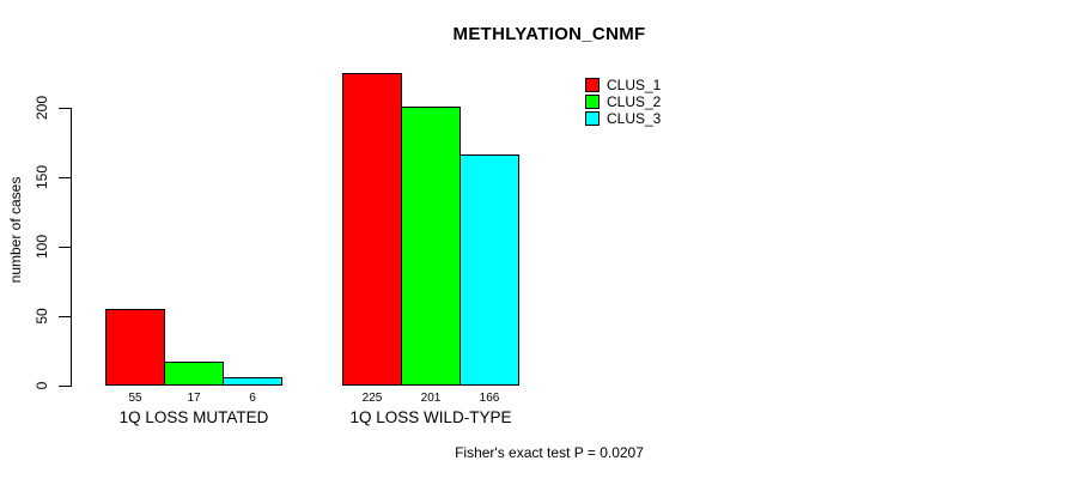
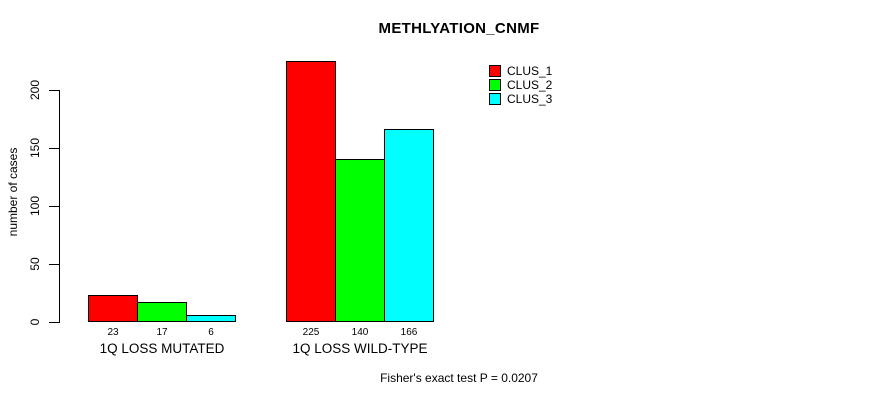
CLUS_1/1Q LOSS MUTATED: 55 -> 23
CLUS_2/1Q LOSS WILD-TYPE: 201 -> 140
